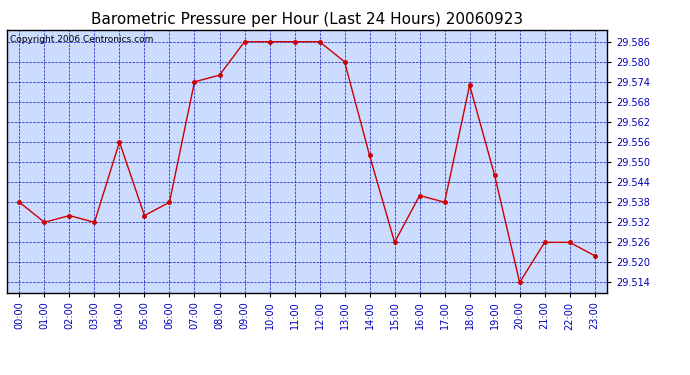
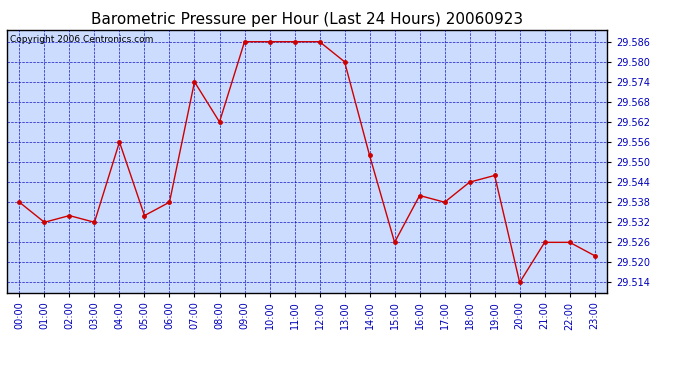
08:00: 29.576 -> 29.562
18:00: 29.573 -> 29.544
